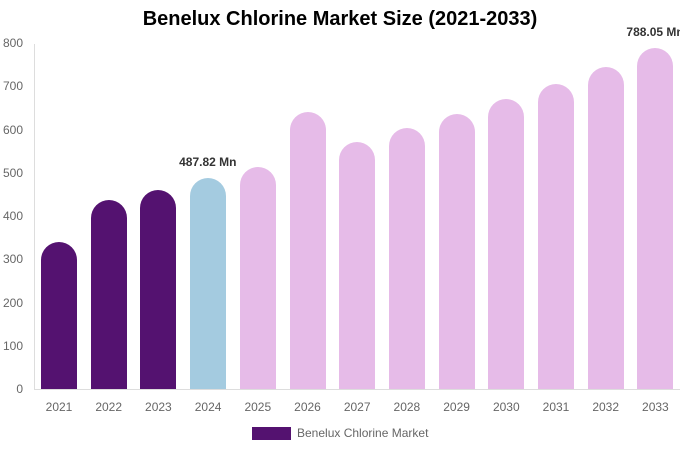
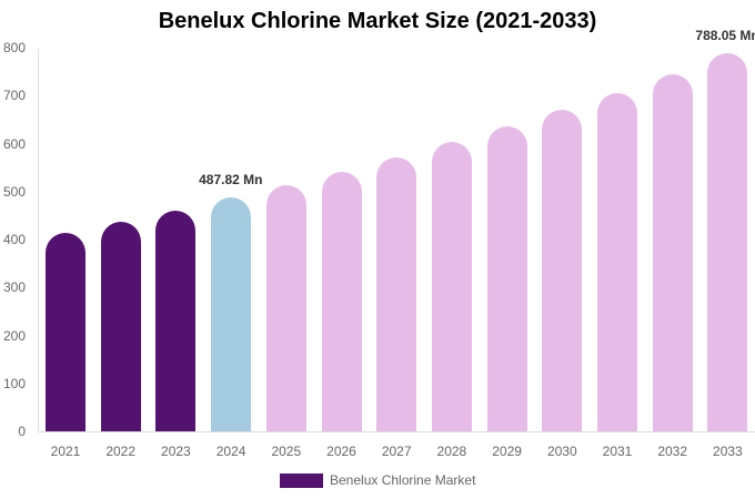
2021: 340 -> 410
2026: 640 -> 540
